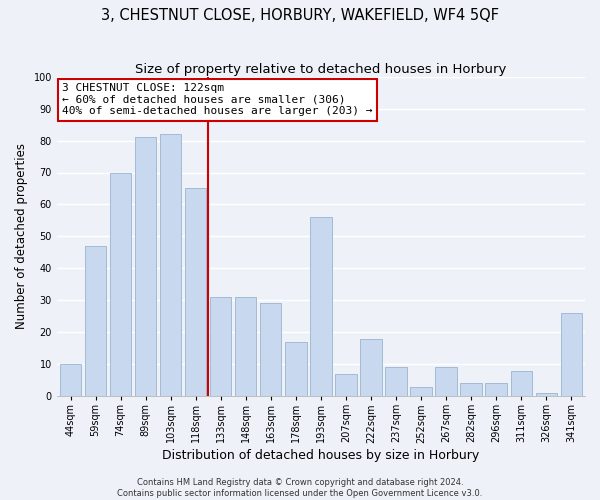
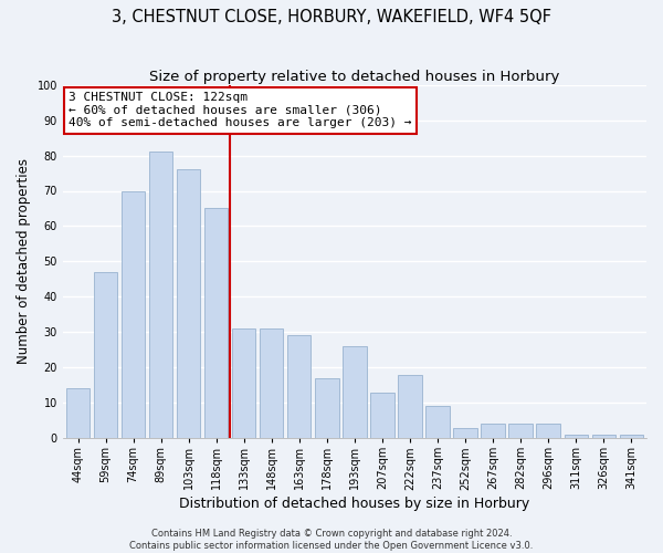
44sqm: 10 -> 14
103sqm: 82 -> 76
193sqm: 56 -> 26
207sqm: 7 -> 13
267sqm: 9 -> 4
311sqm: 8 -> 1
341sqm: 26 -> 1
